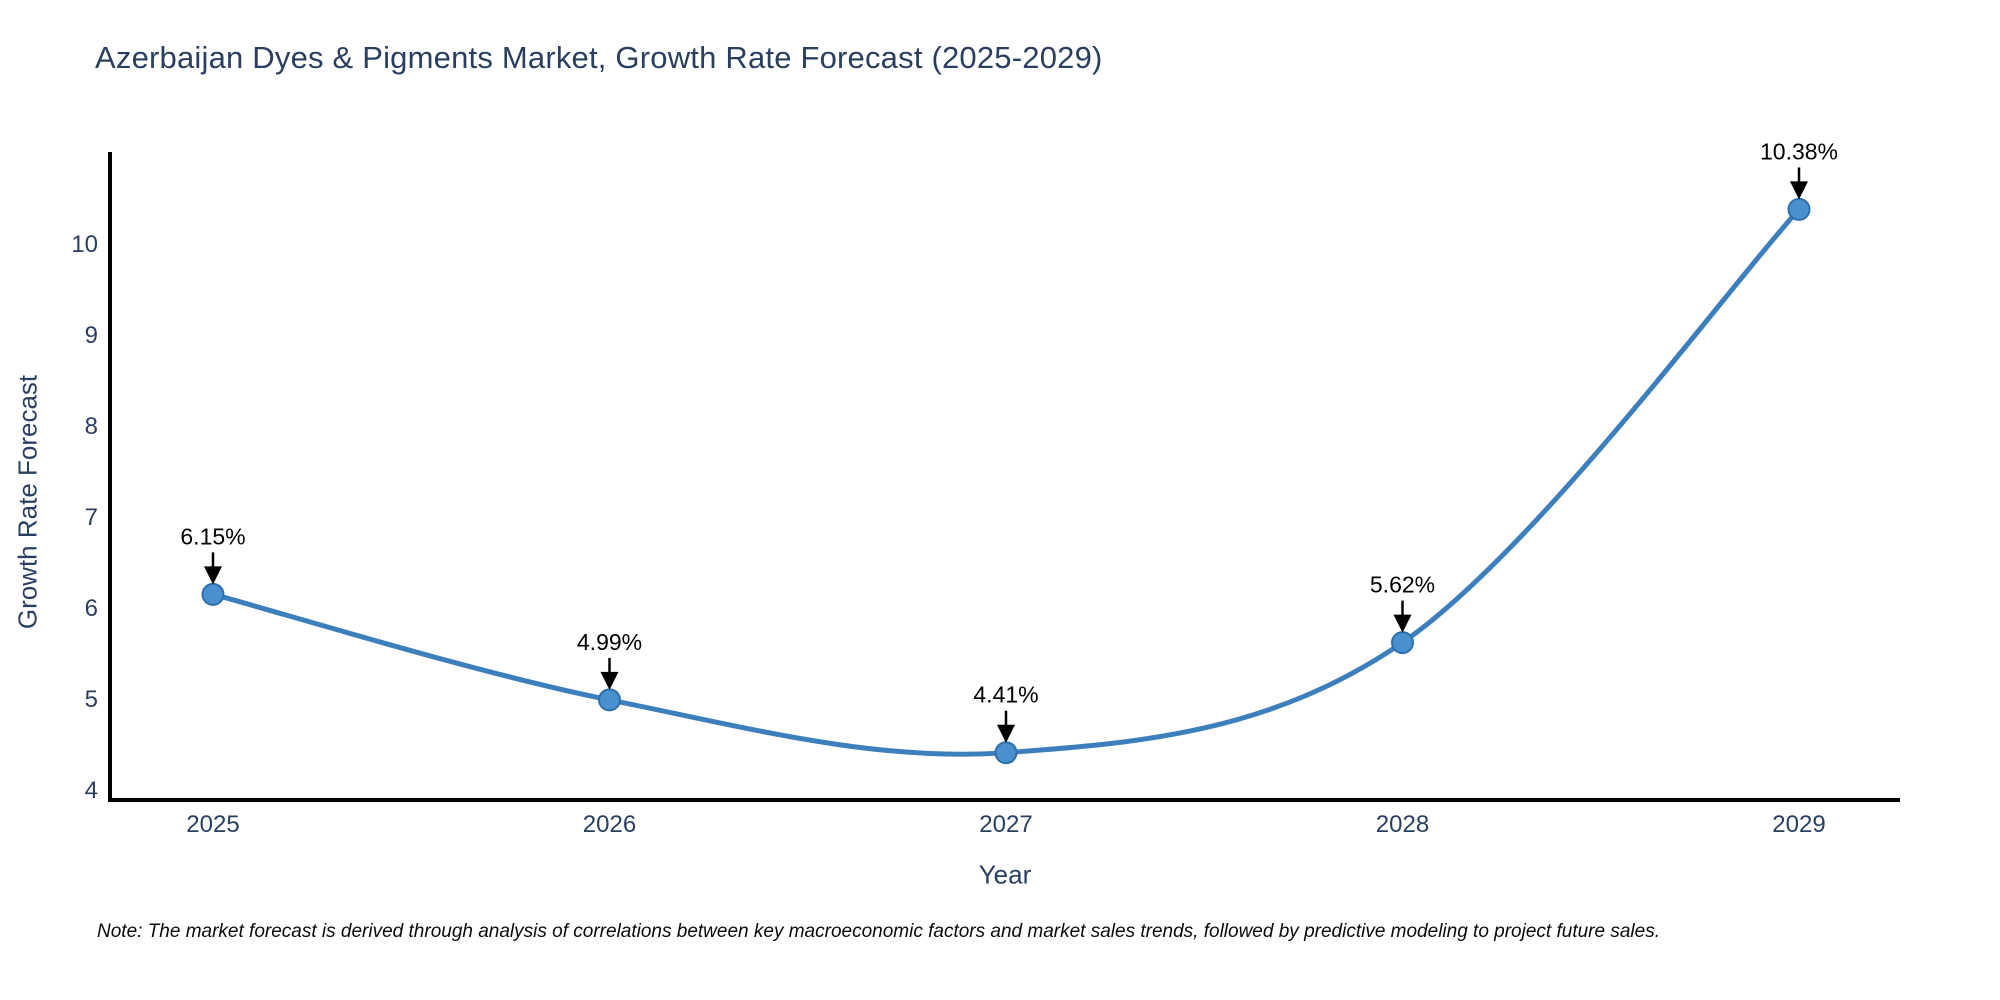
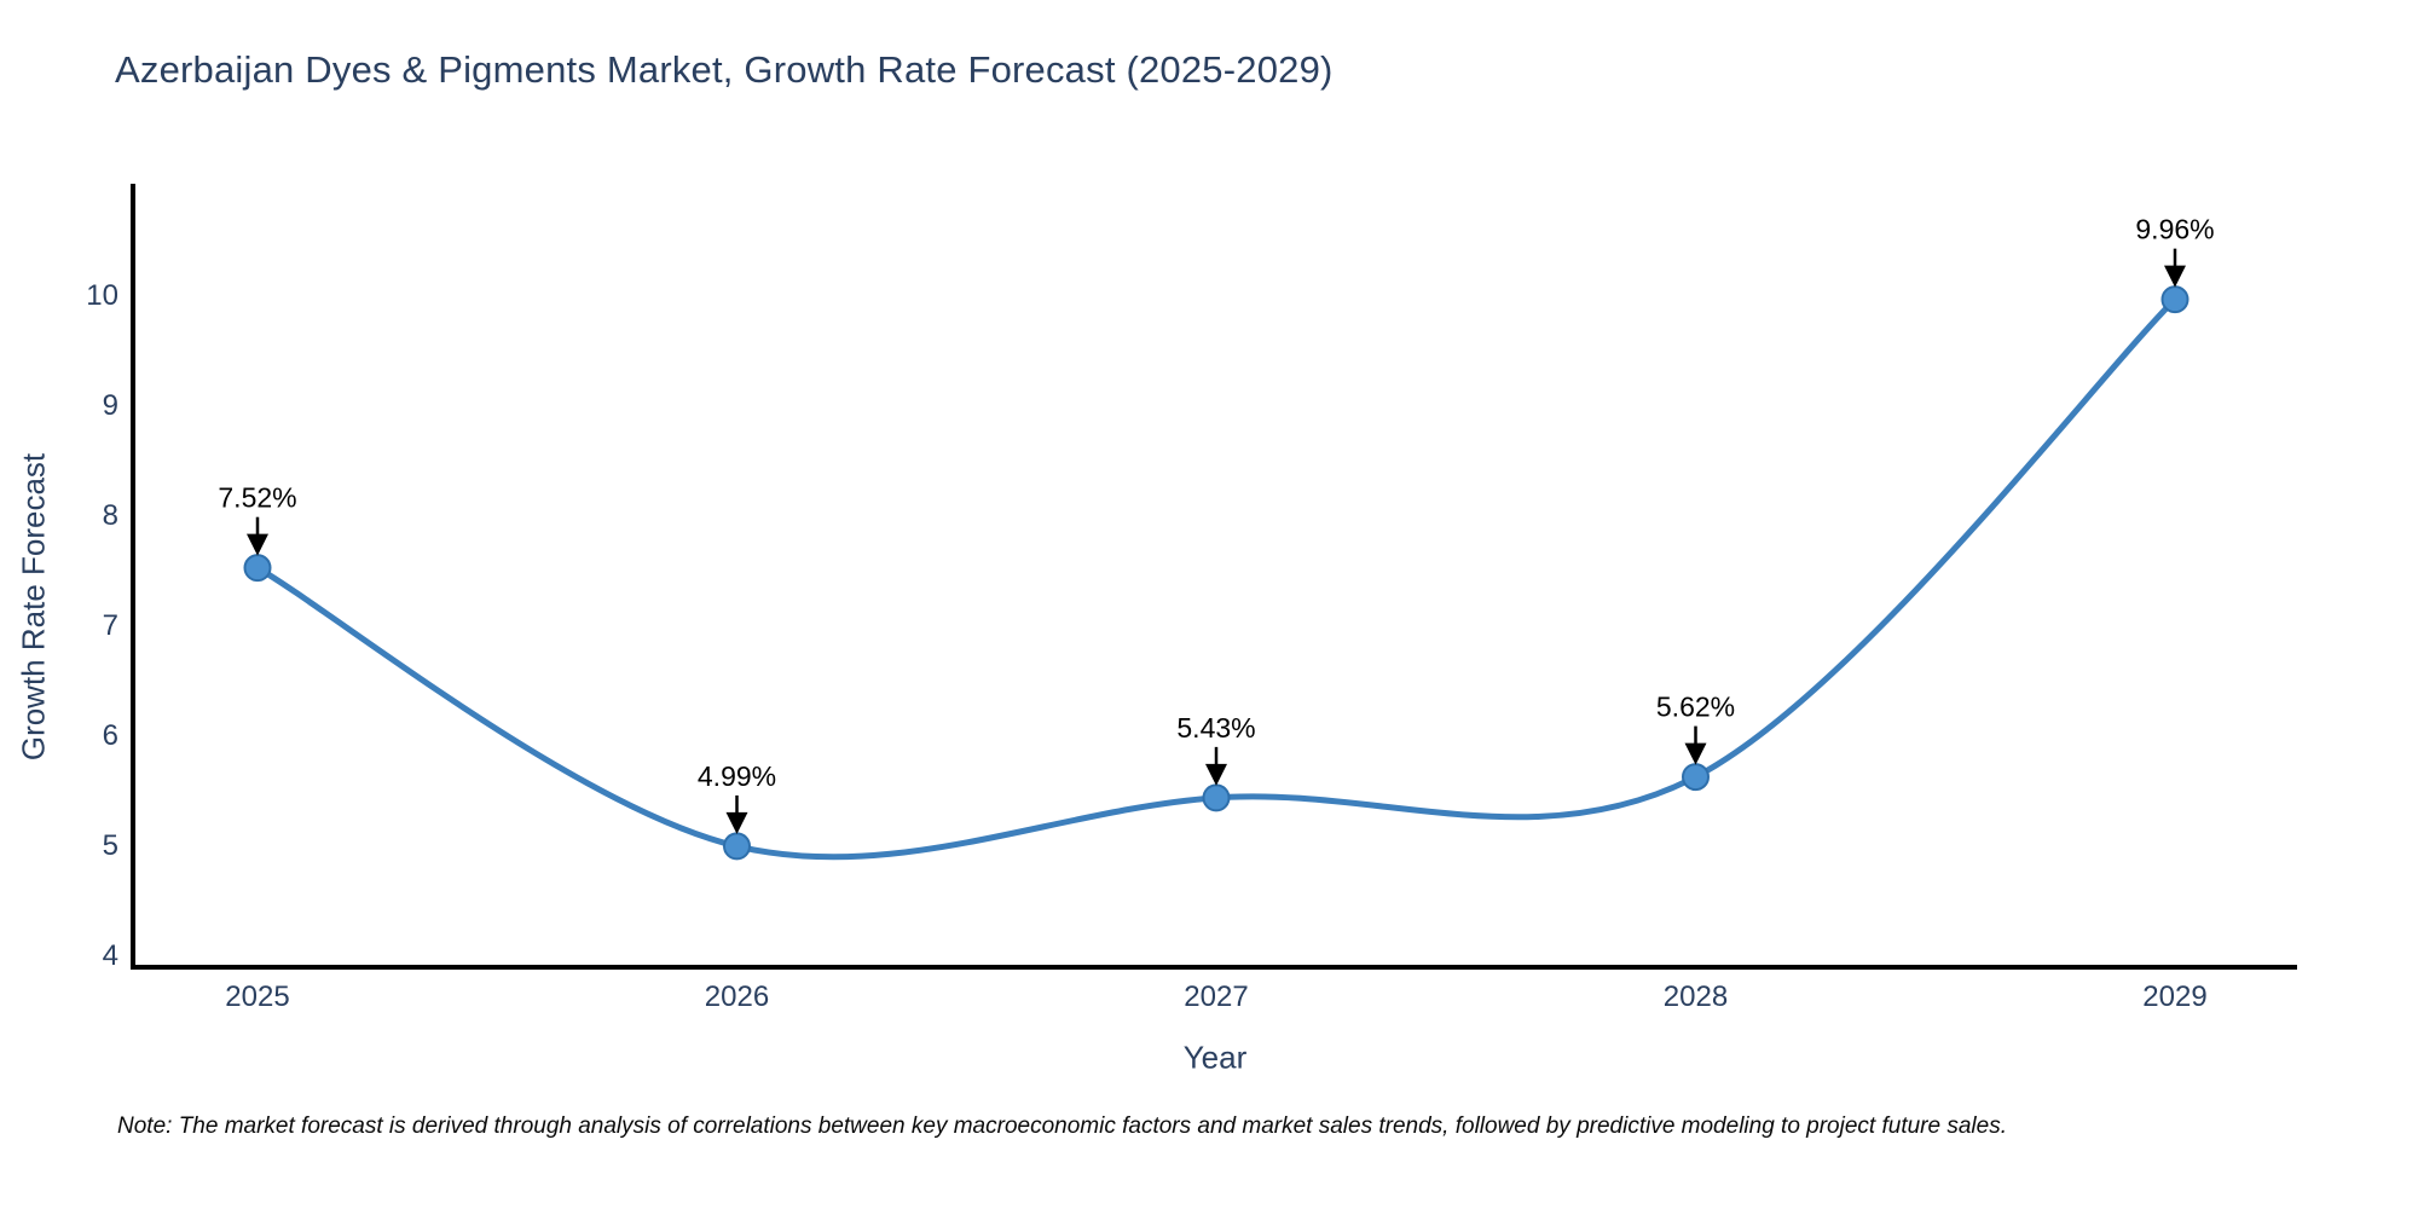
2025: 6.15% -> 7.52%
2027: 4.41% -> 5.43%
2029: 10.38% -> 9.96%
